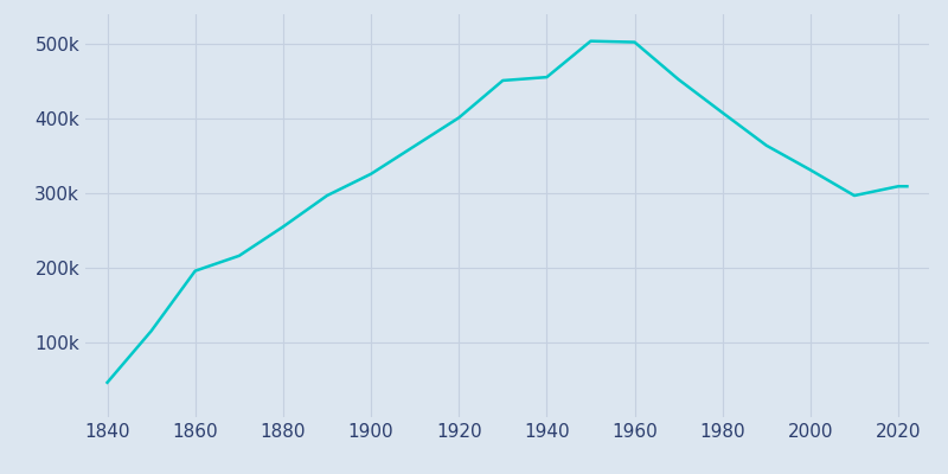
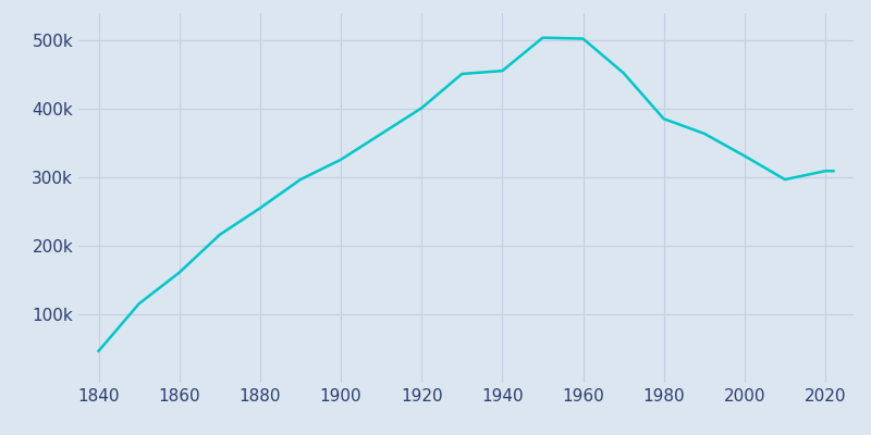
1860: 196k -> 161k
1980: 408k -> 385k
